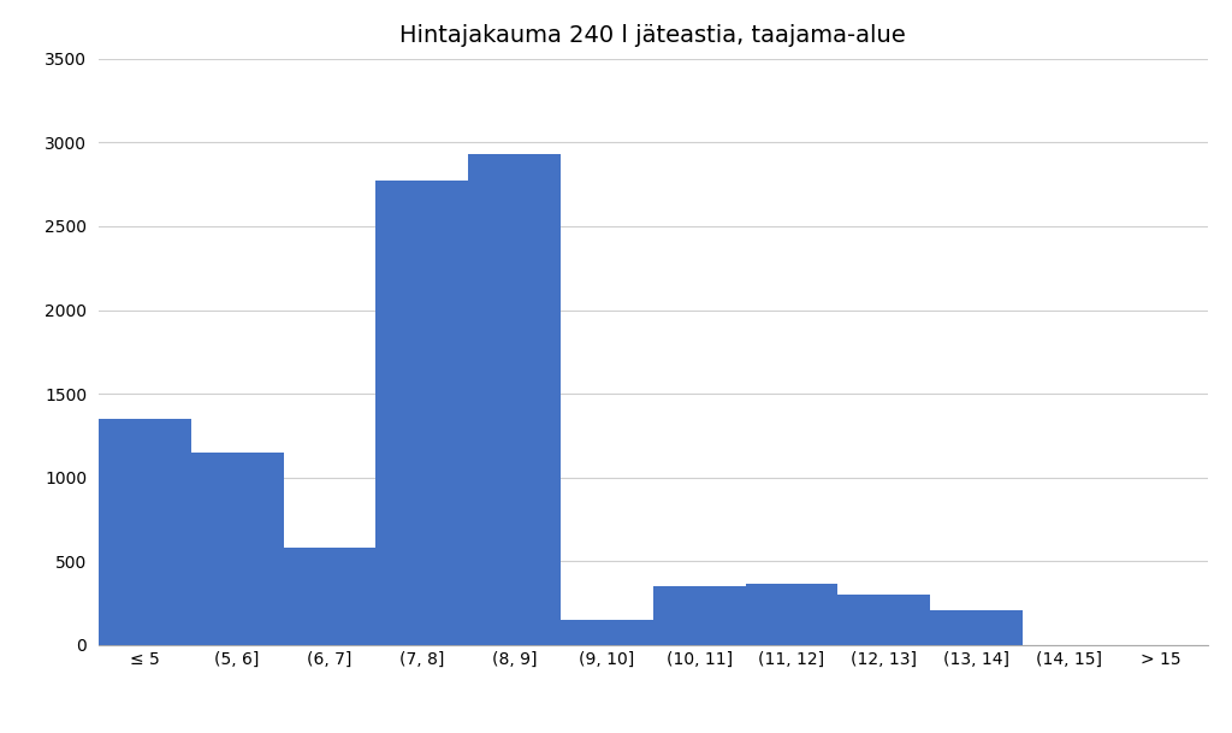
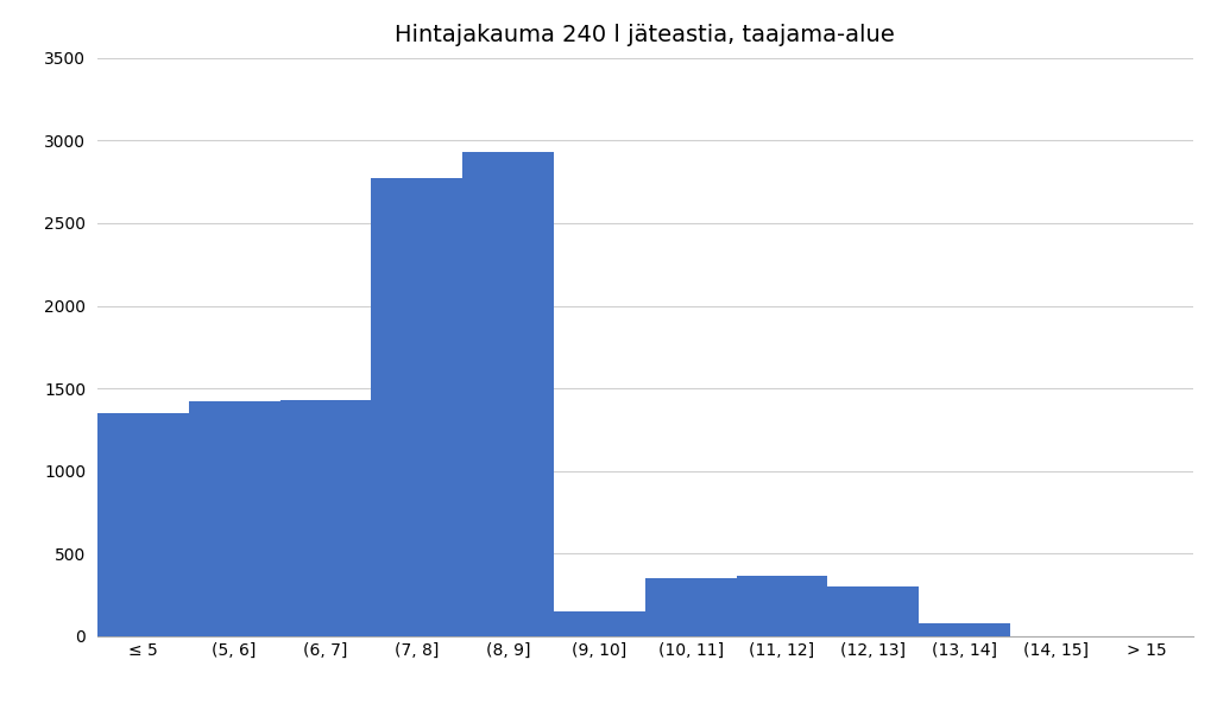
(5, 6]: 1150 -> 1420
(6, 7]: 580 -> 1430
(13, 14]: 210 -> 80
